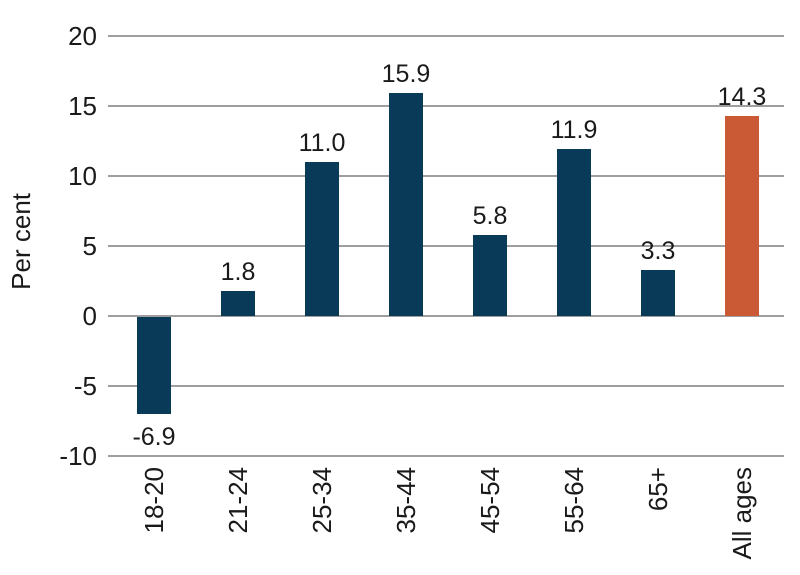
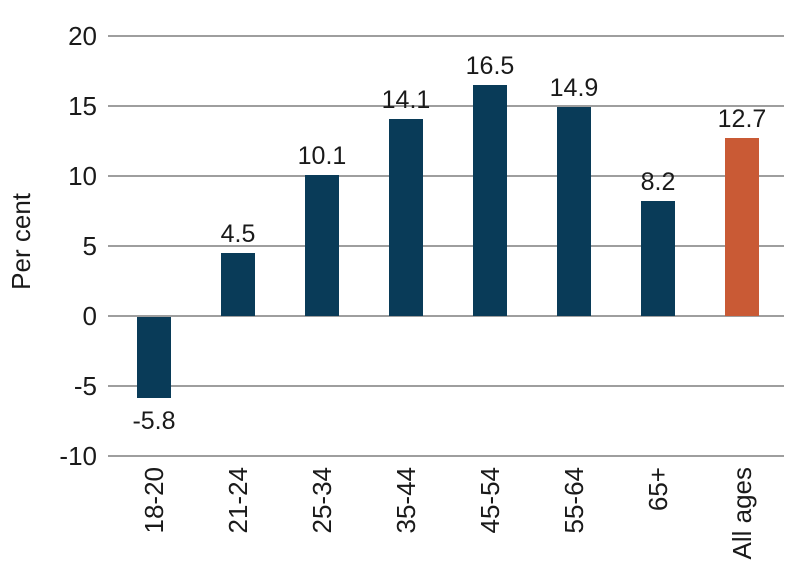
18-20: -6.9 -> -5.8
21-24: 1.8 -> 4.5
25-34: 11.0 -> 10.1
35-44: 15.9 -> 14.1
45-54: 5.8 -> 16.5
55-64: 11.9 -> 14.9
65+: 3.3 -> 8.2
All ages: 14.3 -> 12.7
